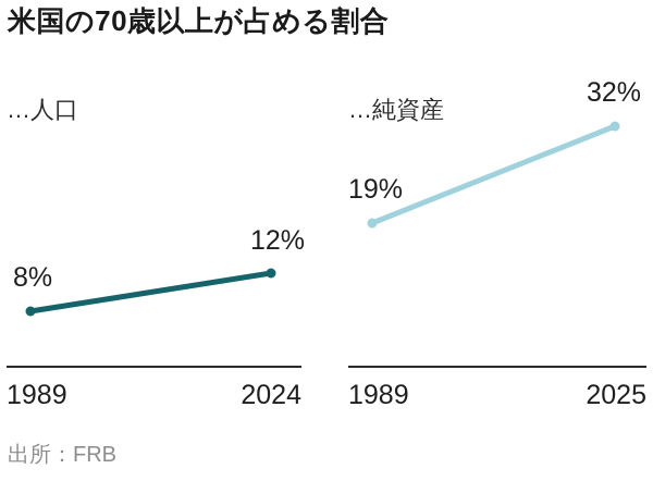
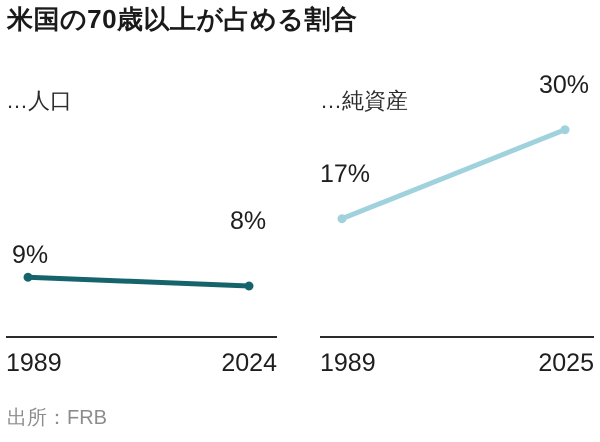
…人口/1989: 8% -> 9%
…人口/2024: 12% -> 8%
…純資産/1989: 19% -> 17%
…純資産/2025: 32% -> 30%
